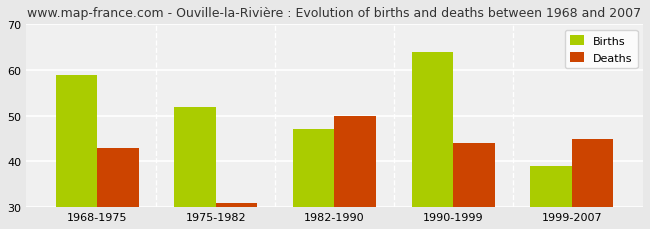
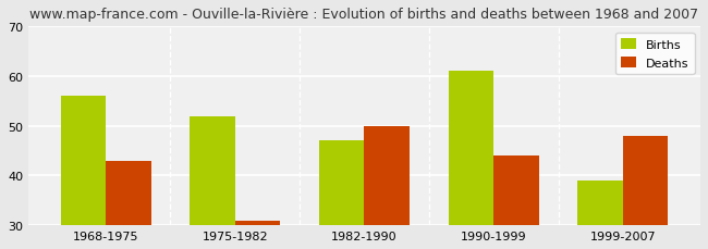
Births/1968-1975: 59 -> 56
Births/1990-1999: 64 -> 61
Deaths/1999-2007: 45 -> 48
